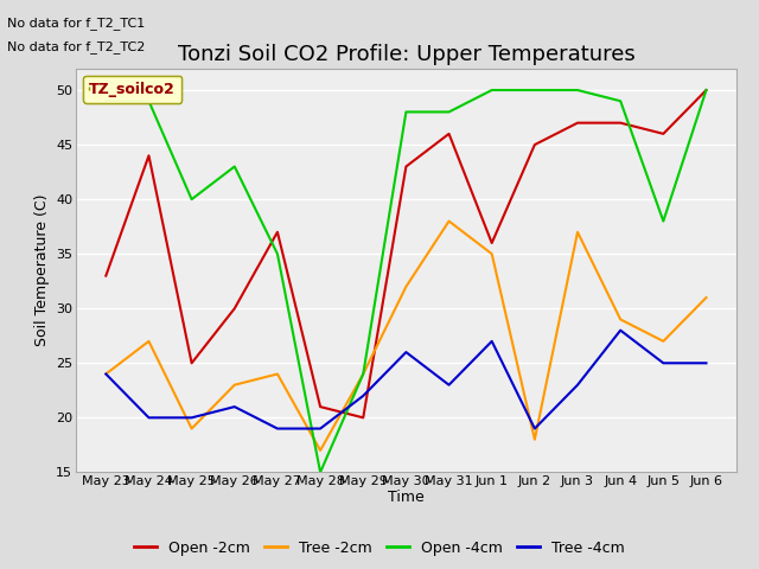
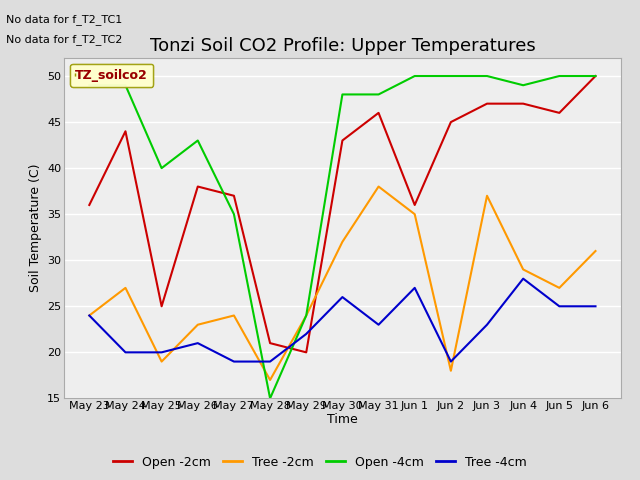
Open -2cm/May 23: 33 -> 36
Open -2cm/May 26: 30 -> 38
Open -4cm/Jun 5: 38 -> 50
